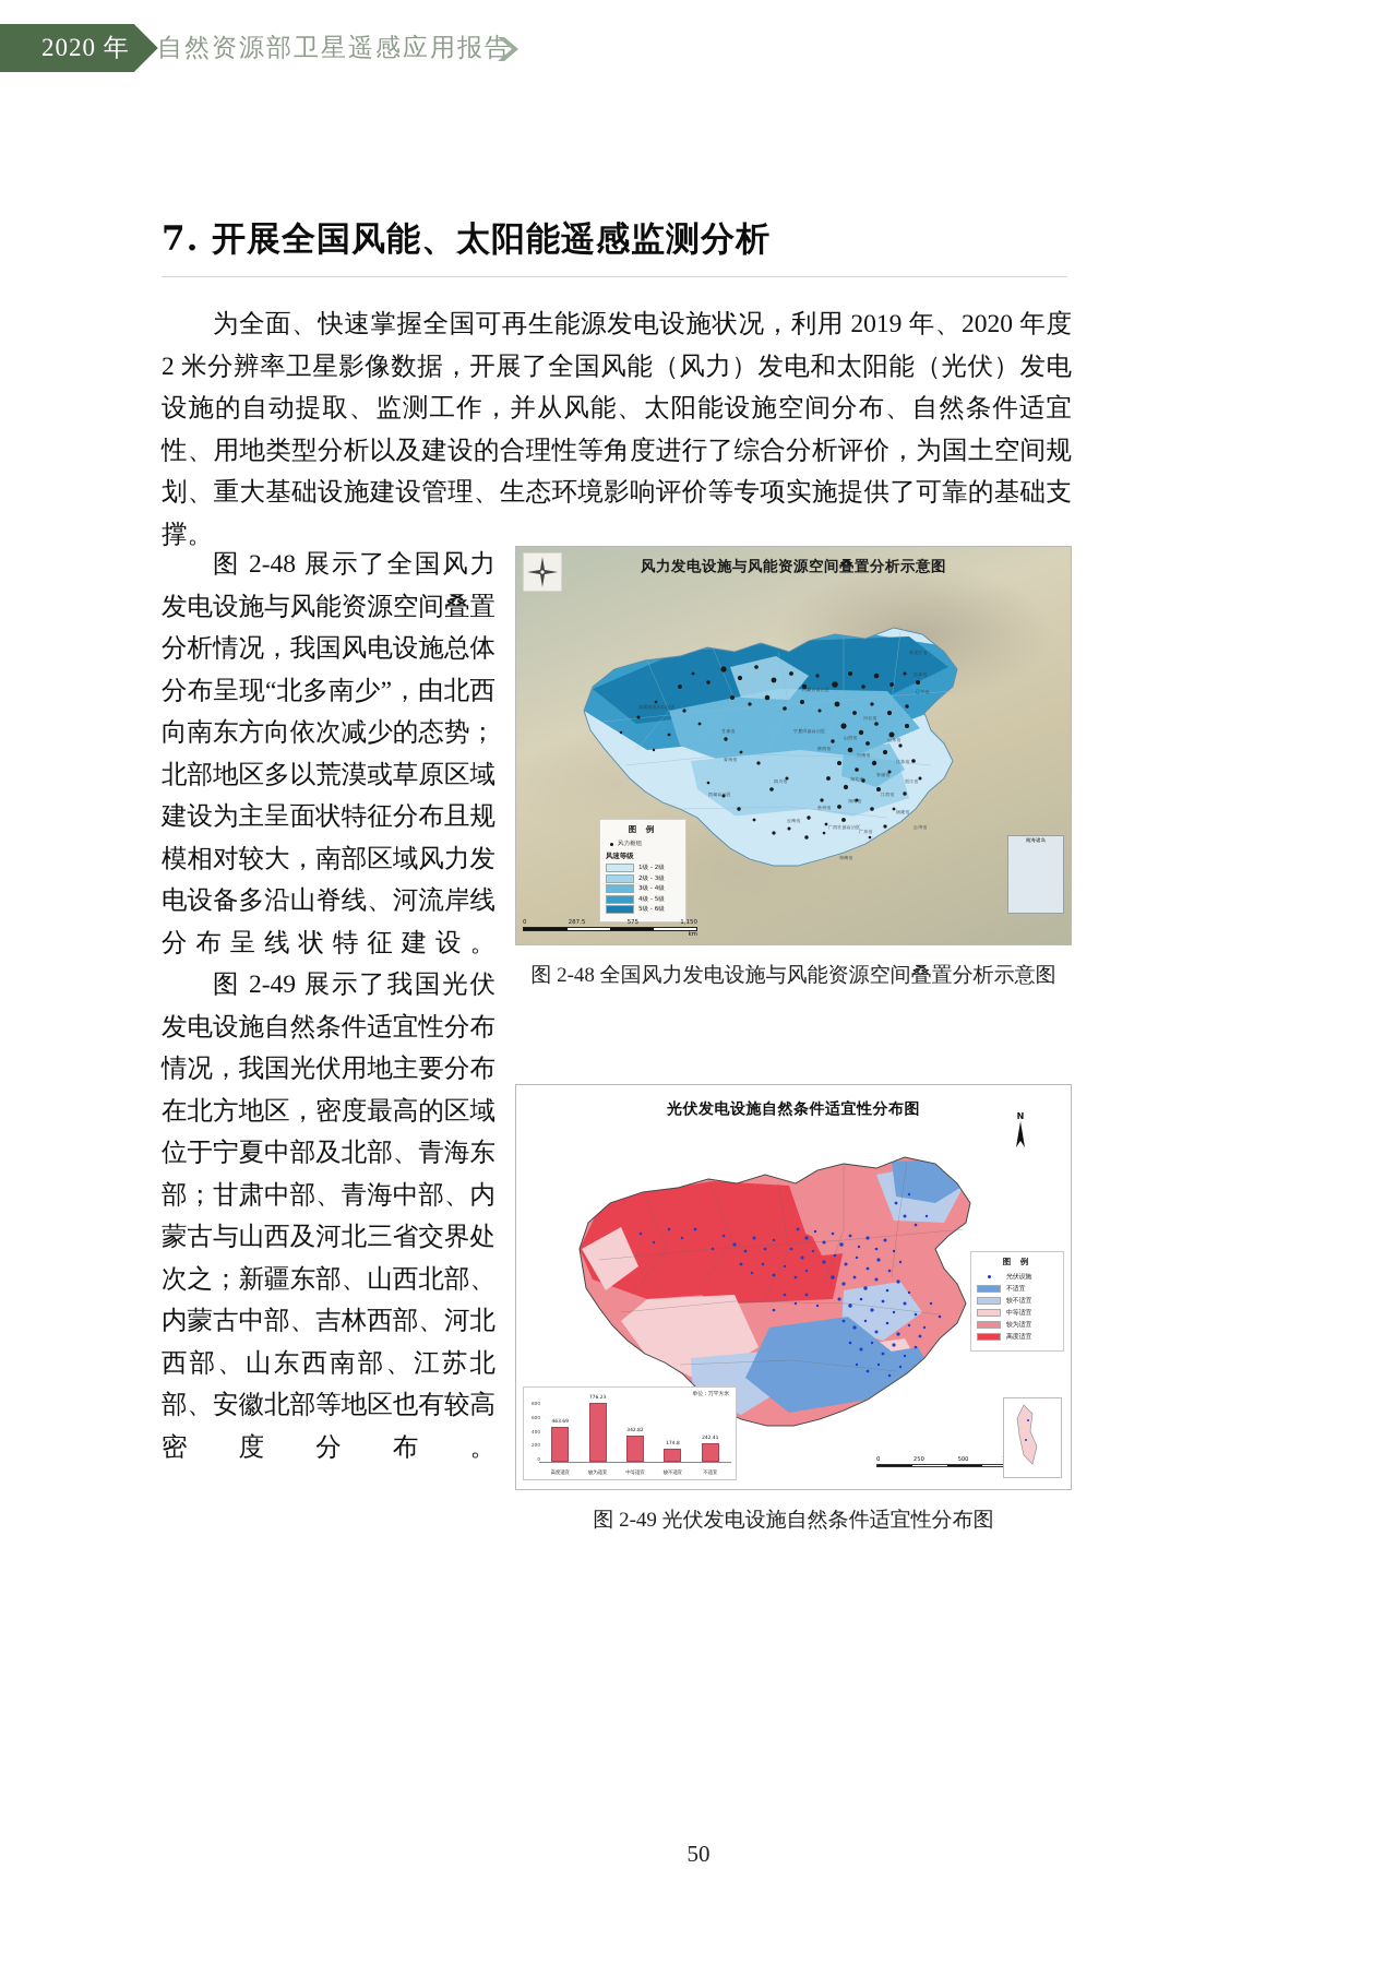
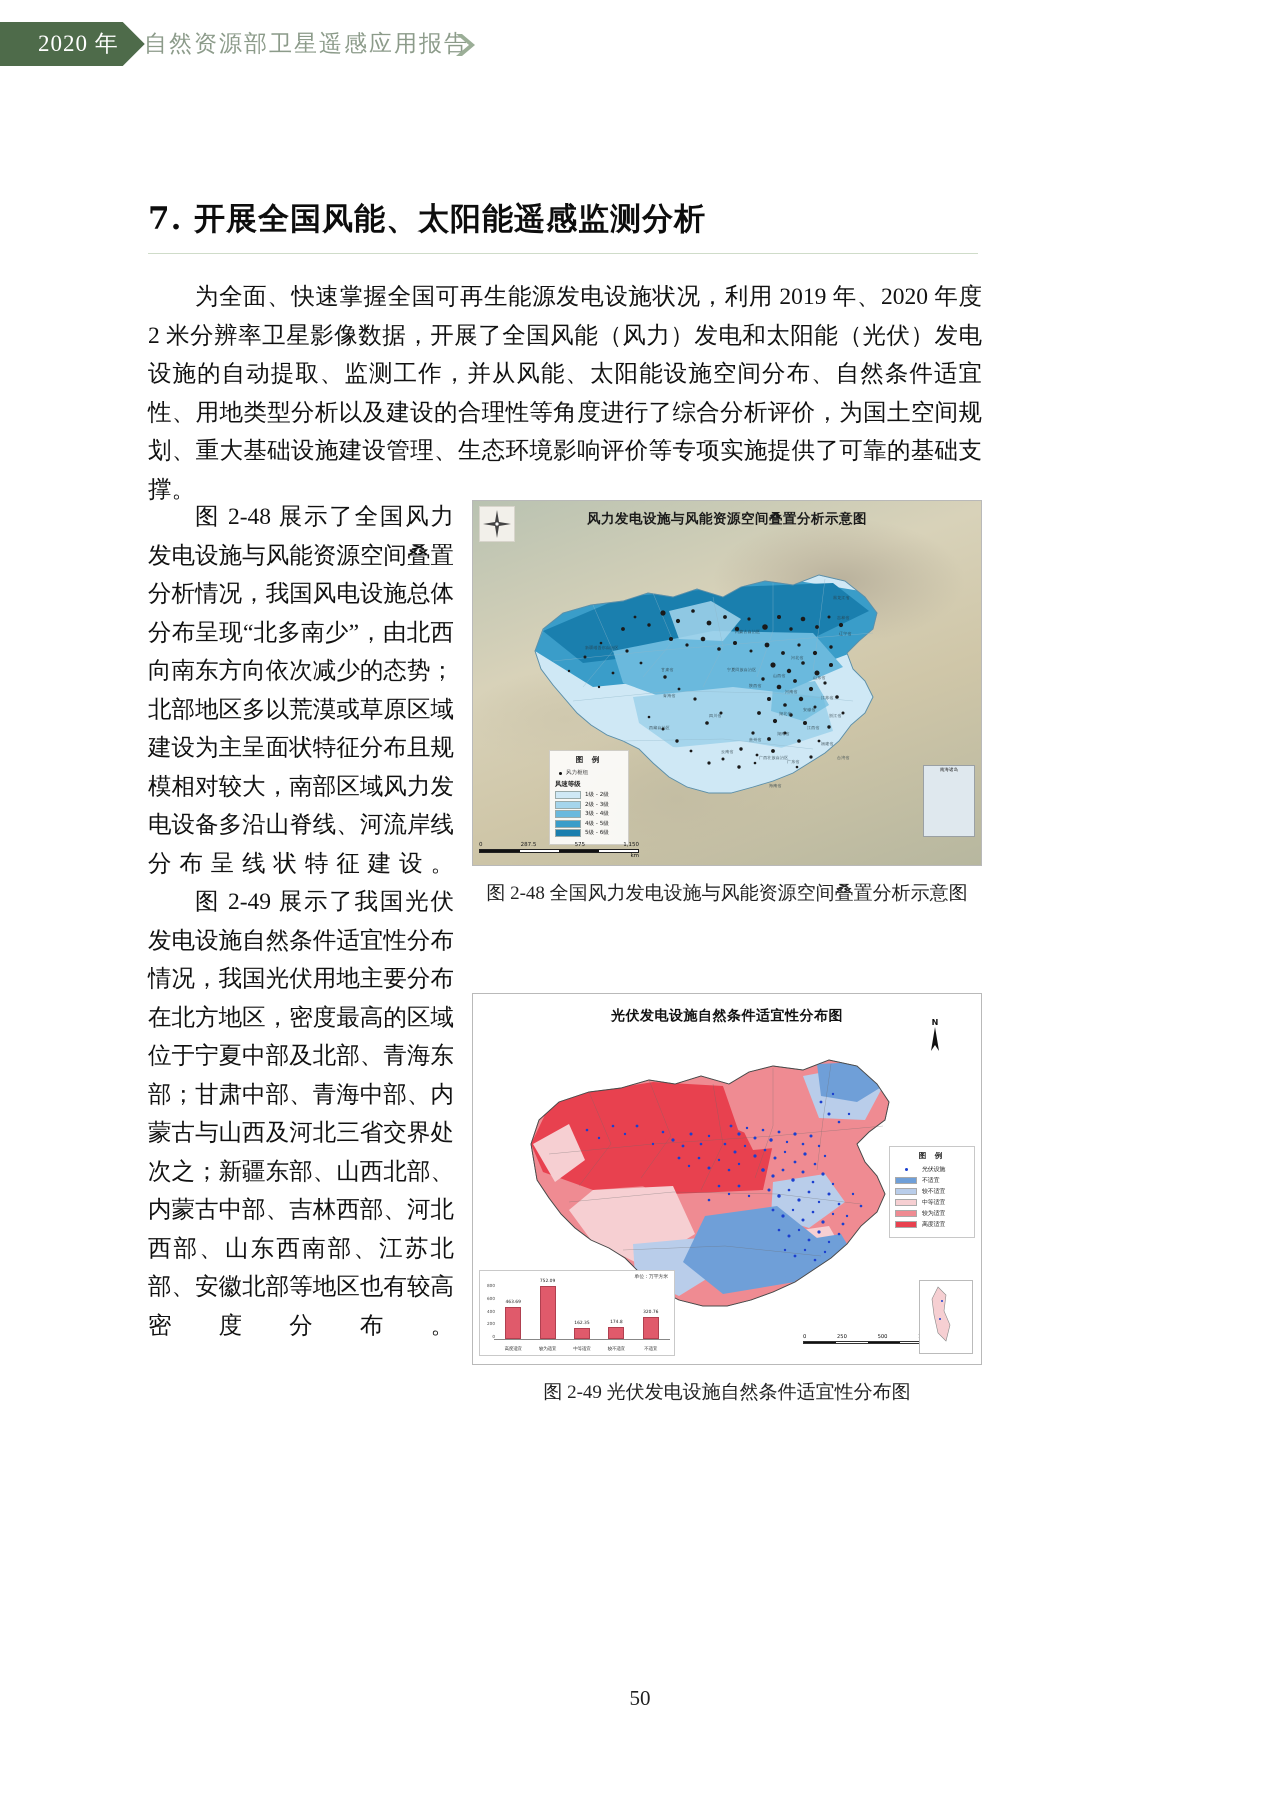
较为适宜: 776.23 -> 752.09
中等适宜: 342.82 -> 162.35
不适宜: 242.41 -> 320.76
